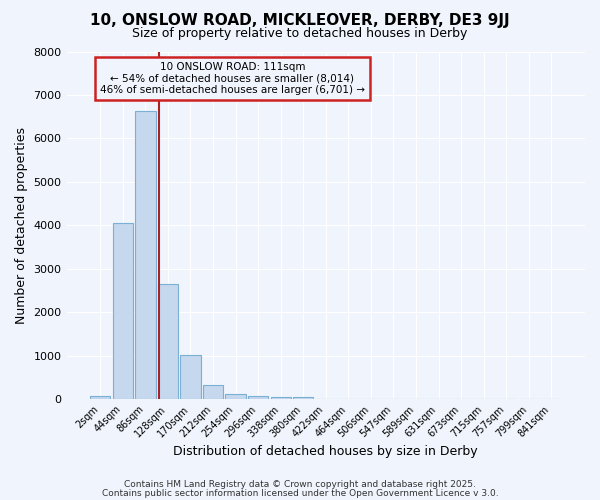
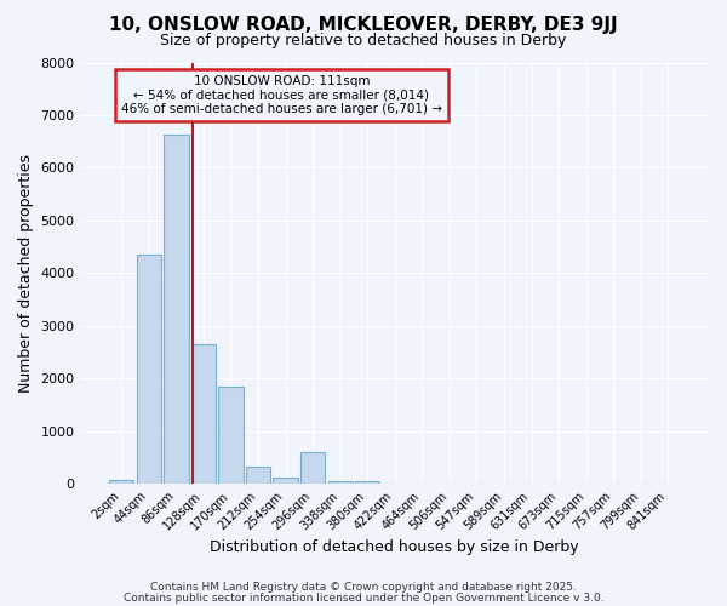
44sqm: 4050 -> 4350
170sqm: 1020 -> 1850
296sqm: 80 -> 600
